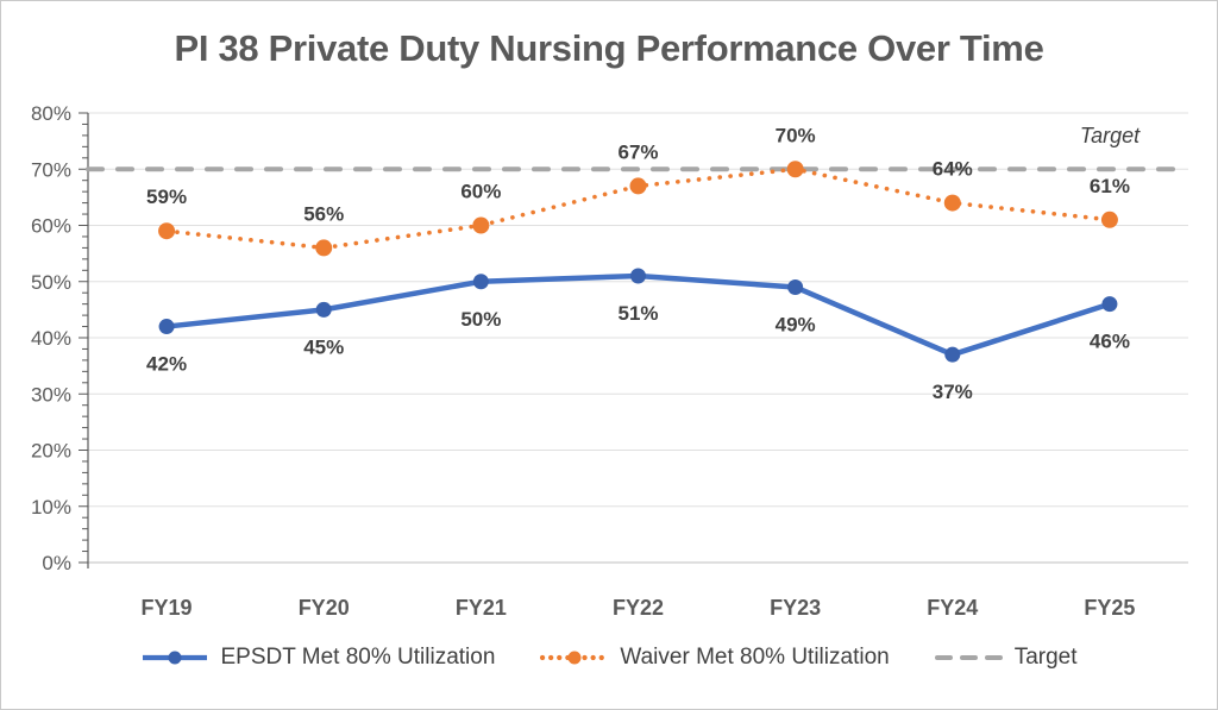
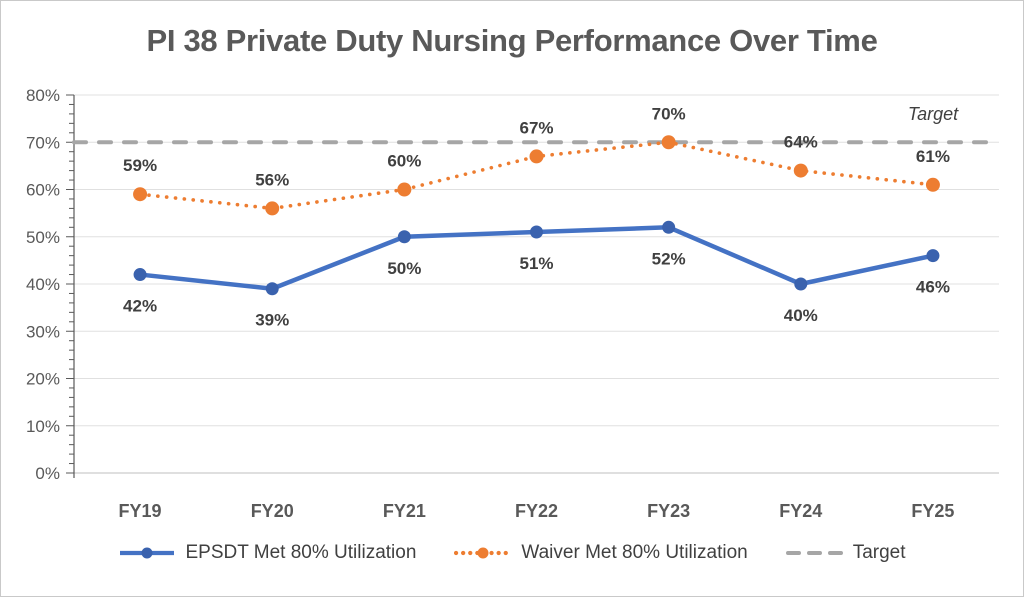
EPSDT Met 80% Utilization/FY20: 45% -> 39%
EPSDT Met 80% Utilization/FY23: 49% -> 52%
EPSDT Met 80% Utilization/FY24: 37% -> 40%
